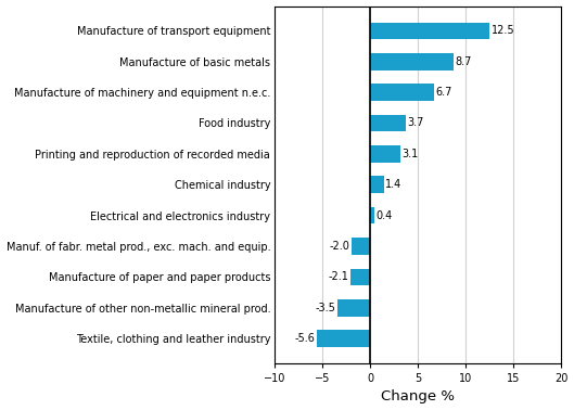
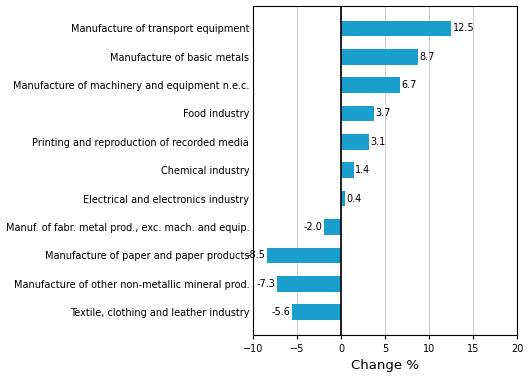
Manufacture of paper and paper products: -2.1 -> -8.5
Manufacture of other non-metallic mineral prod.: -3.5 -> -7.3
